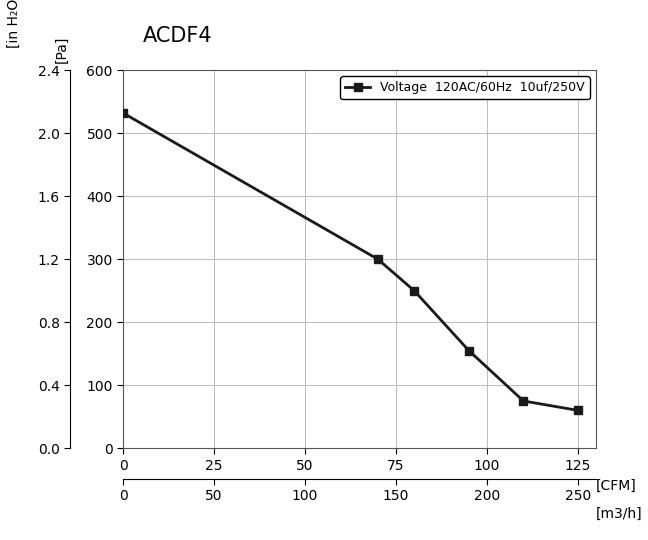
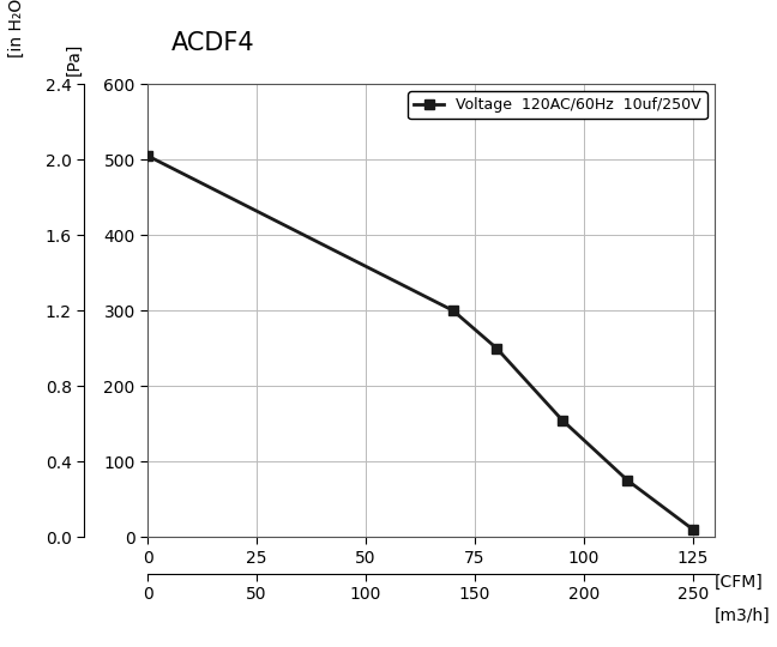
0: 532 -> 505
125: 60 -> 10
